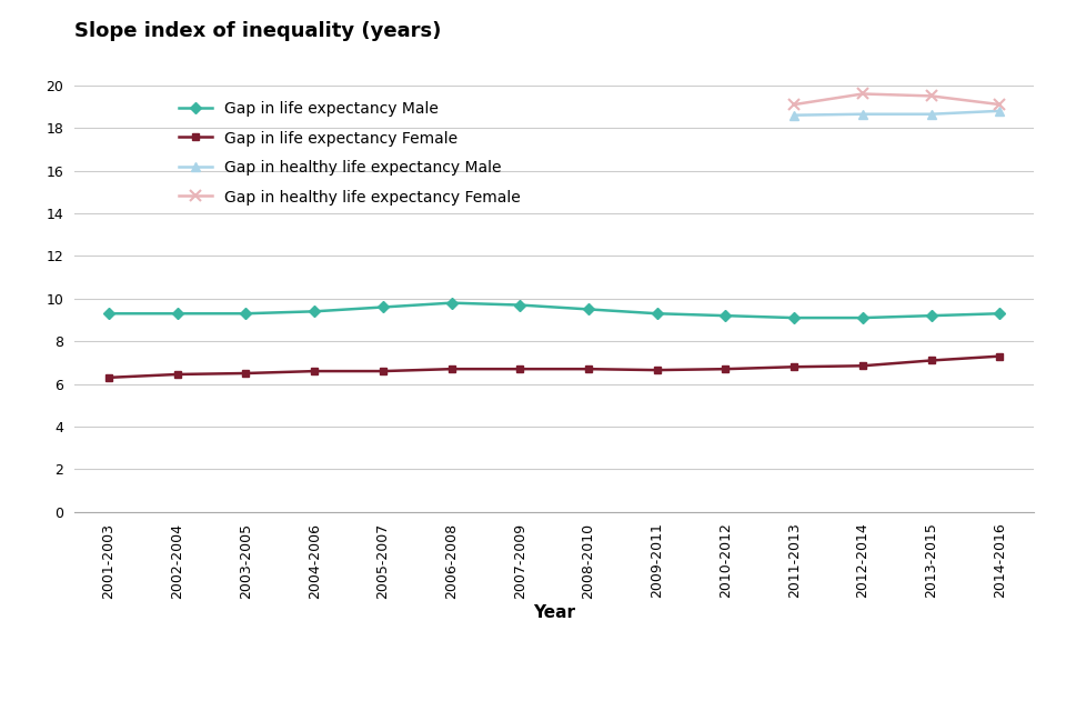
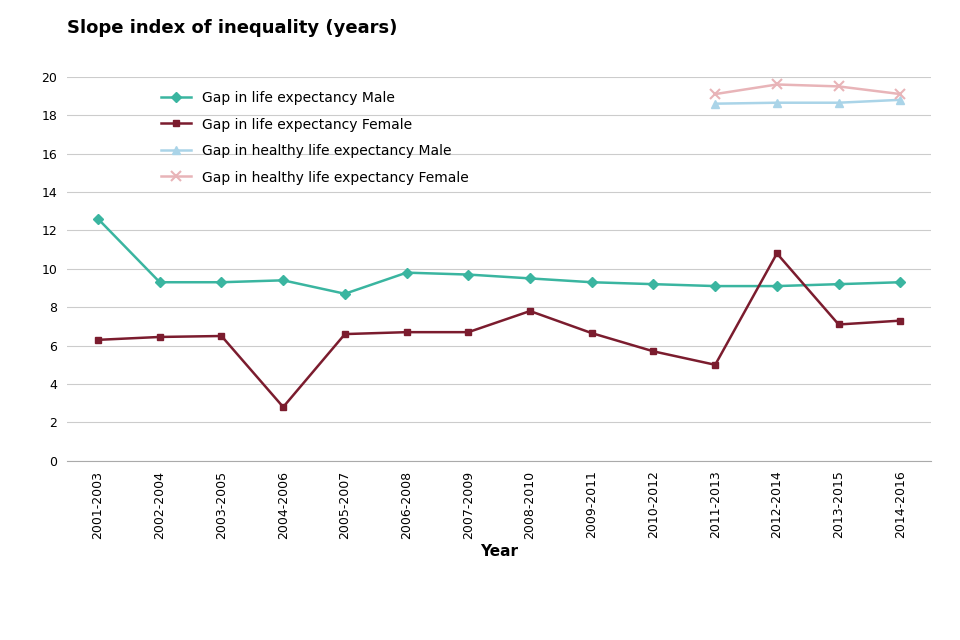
Gap in life expectancy Male/2001-2003: 9.3 -> 12.6
Gap in life expectancy Female/2004-2006: 6.6 -> 2.8
Gap in life expectancy Male/2005-2007: 9.6 -> 8.7
Gap in life expectancy Female/2008-2010: 6.7 -> 7.8
Gap in life expectancy Female/2010-2012: 6.7 -> 5.7
Gap in life expectancy Female/2011-2013: 6.8 -> 5.0
Gap in life expectancy Female/2012-2014: 6.8 -> 10.8
